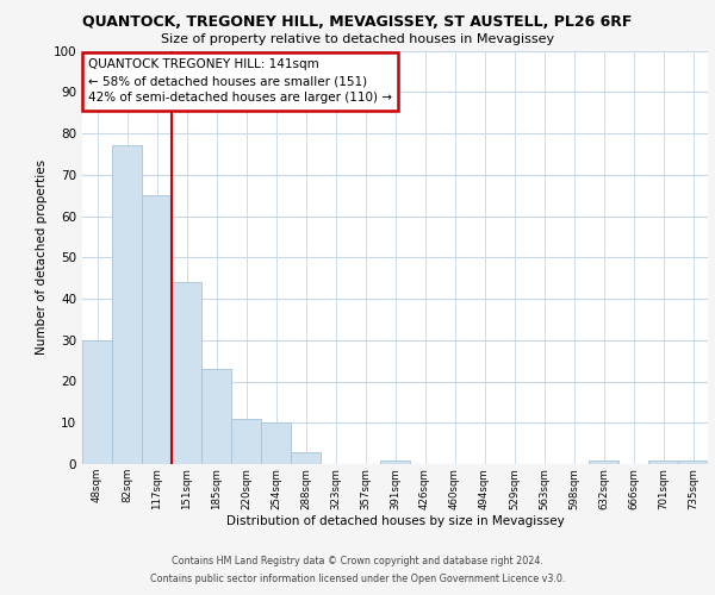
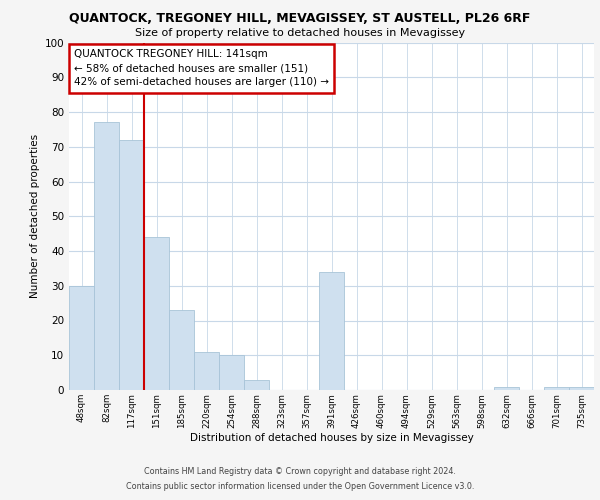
117sqm: 65 -> 72
391sqm: 1 -> 34
